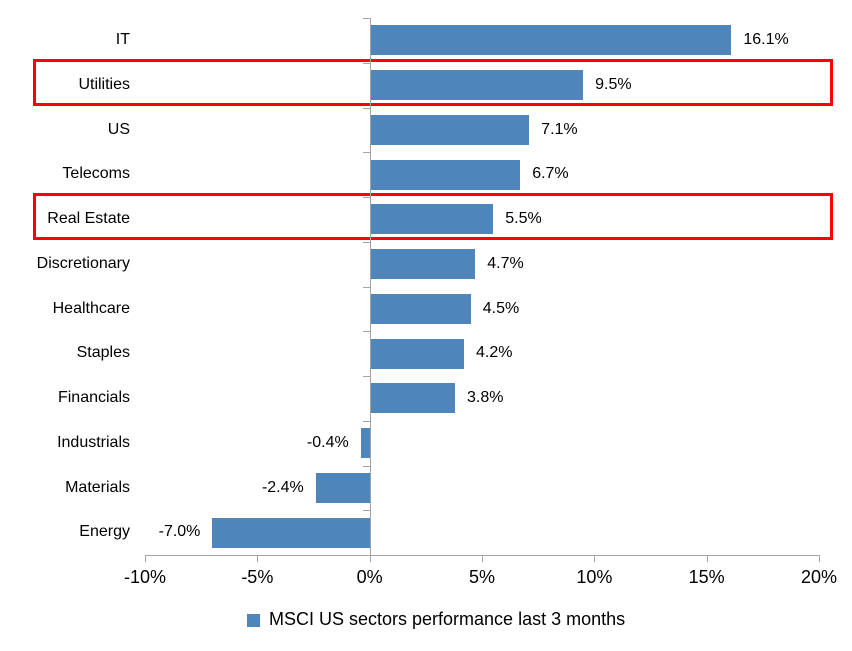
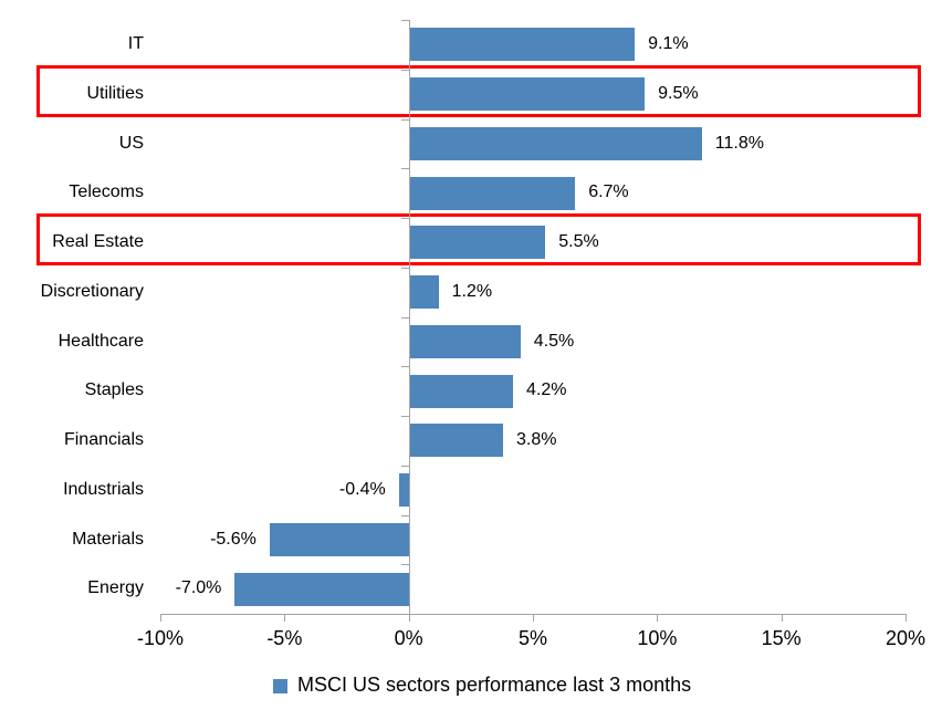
IT: 16.1% -> 9.1%
US: 7.1% -> 11.8%
Discretionary: 4.7% -> 1.2%
Materials: -2.4% -> -5.6%
